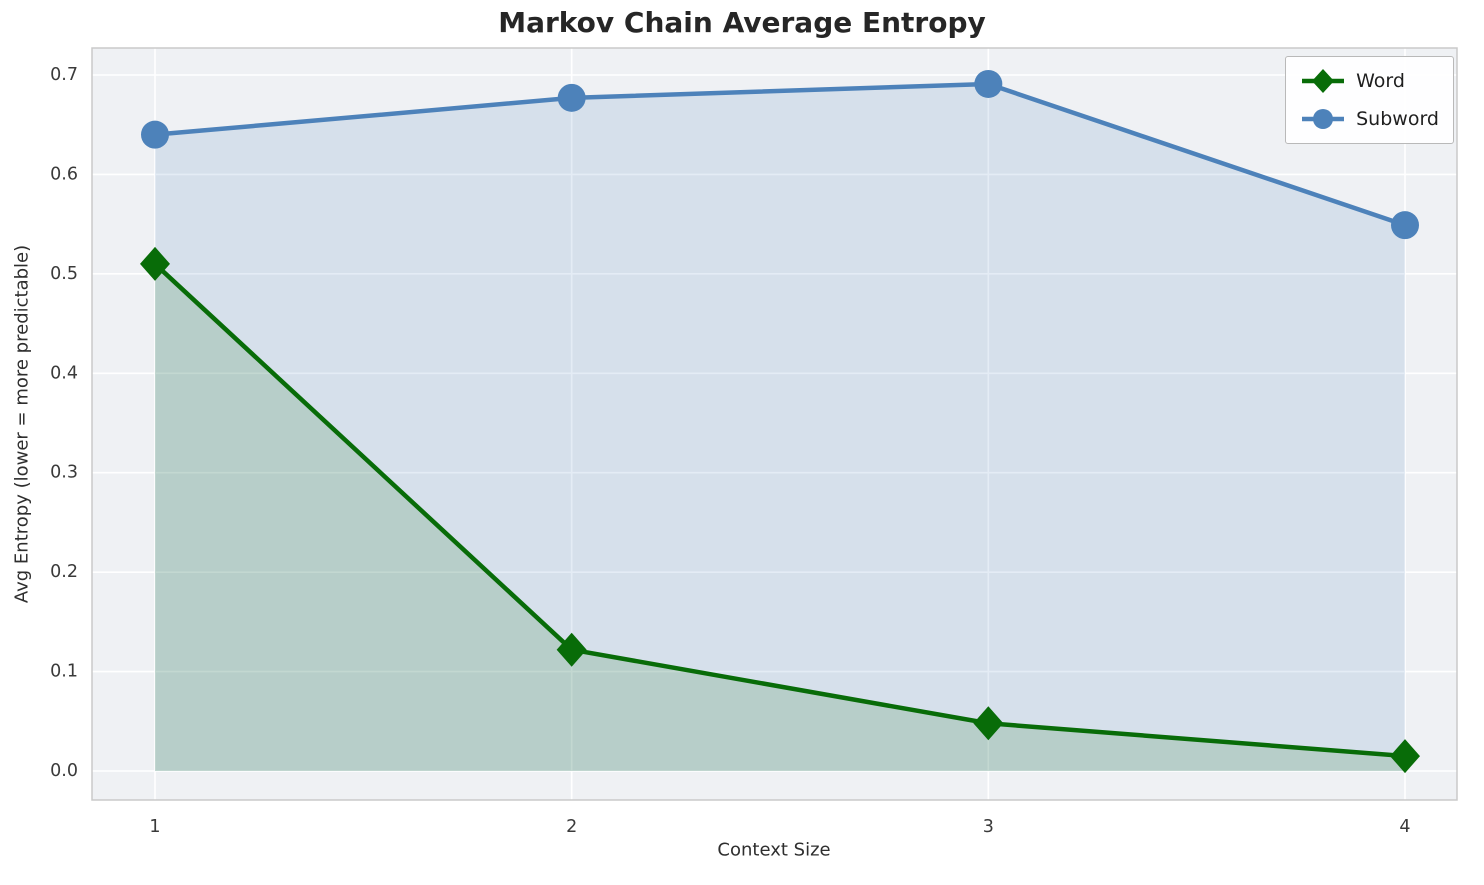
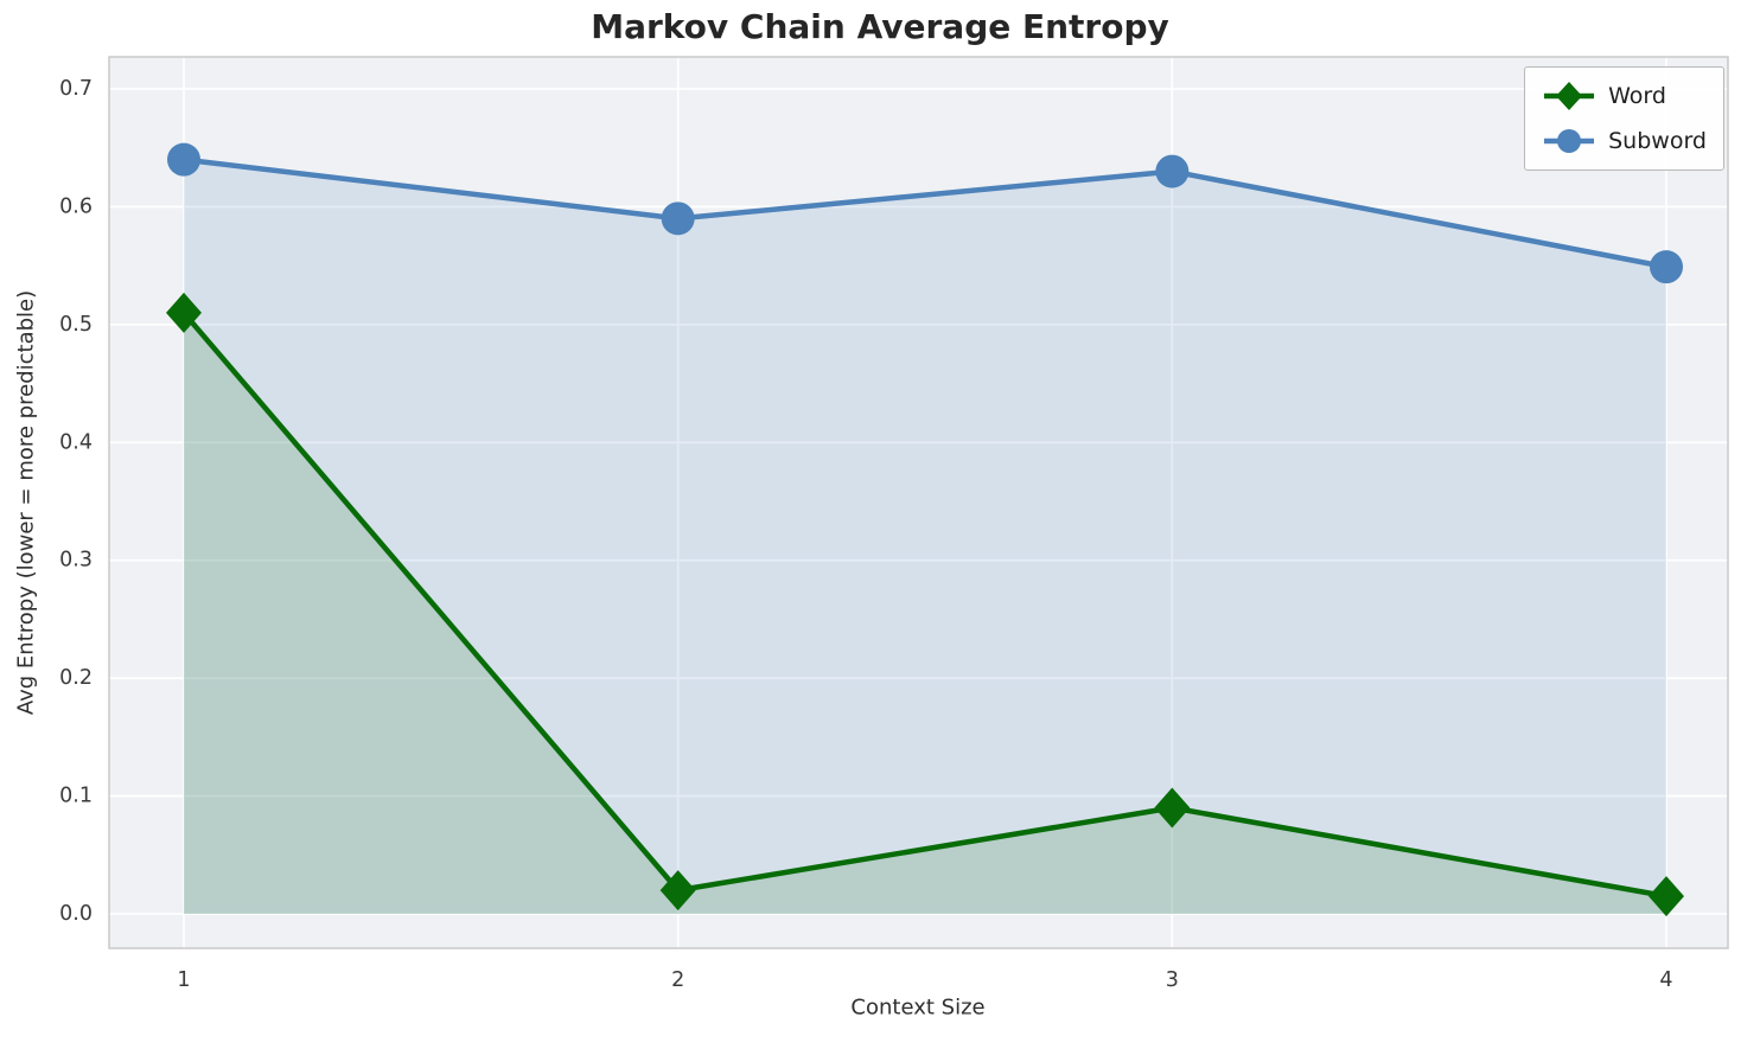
Word/2: 0.12 -> 0.02
Subword/2: 0.68 -> 0.59
Word/3: 0.05 -> 0.09
Subword/3: 0.69 -> 0.63
